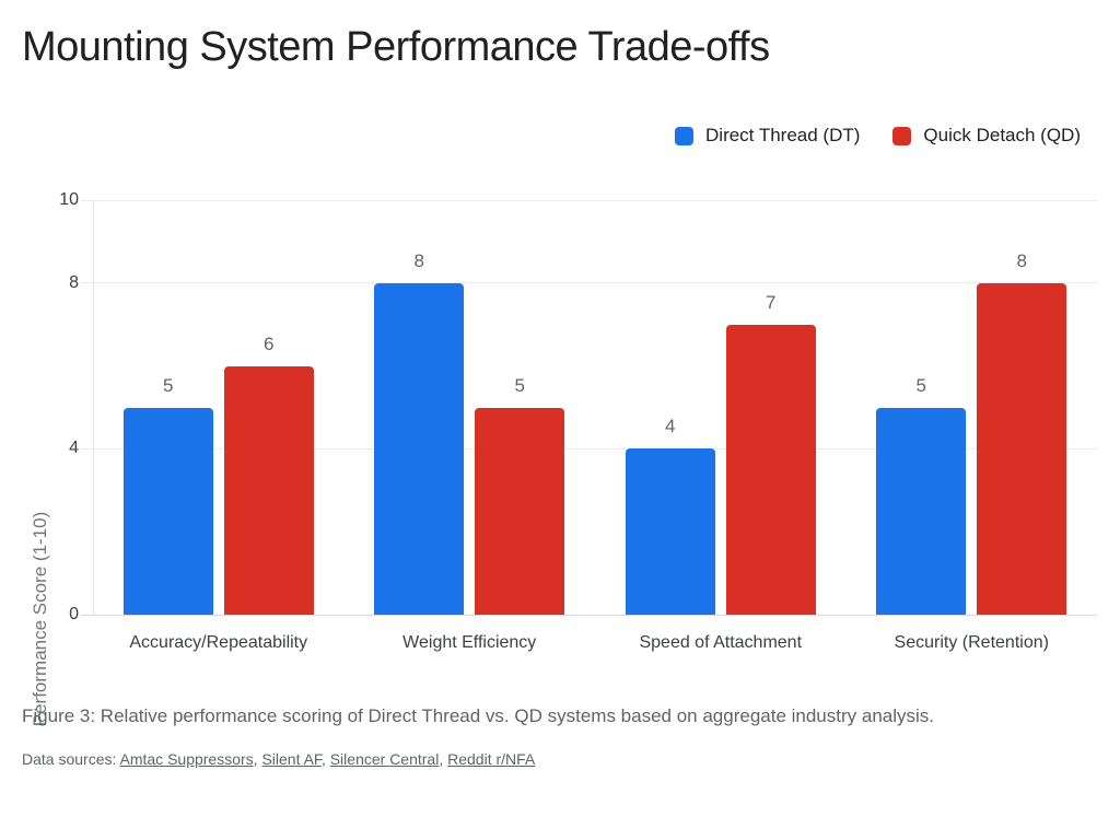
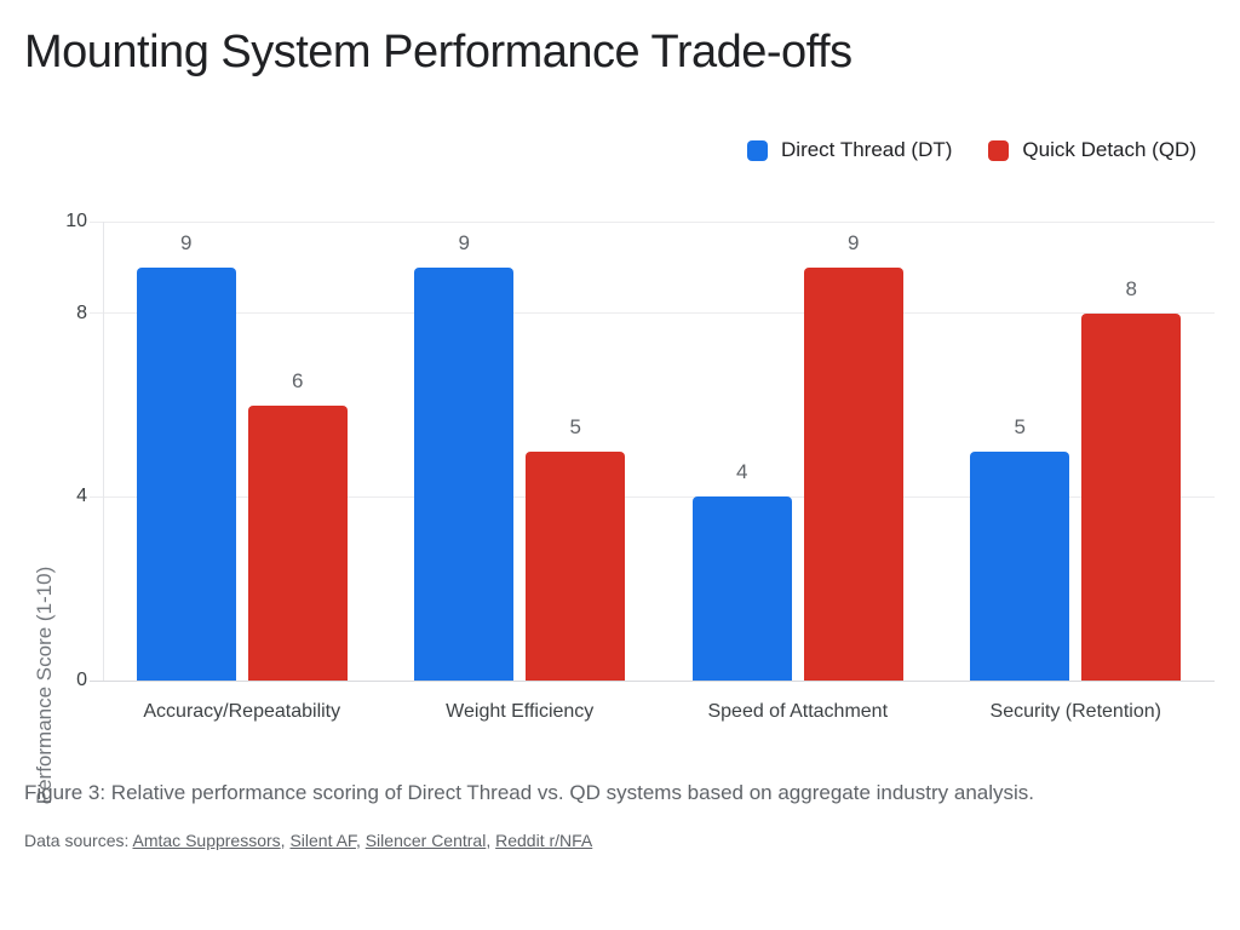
Direct Thread (DT)/Accuracy/Repeatability: 5 -> 9
Direct Thread (DT)/Weight Efficiency: 8 -> 9
Quick Detach (QD)/Speed of Attachment: 7 -> 9
